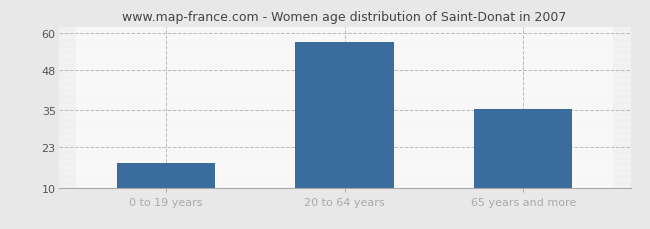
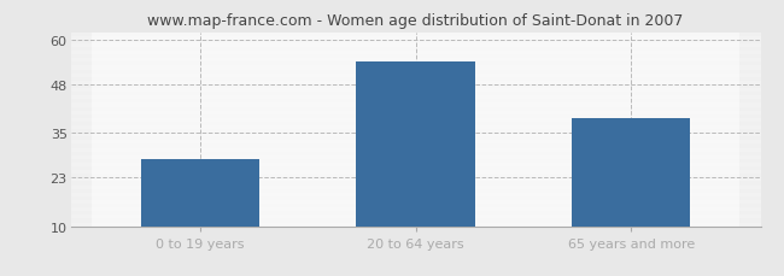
0 to 19 years: 18.0 -> 28.0
20 to 64 years: 57.0 -> 54.0
65 years and more: 35.5 -> 39.0
